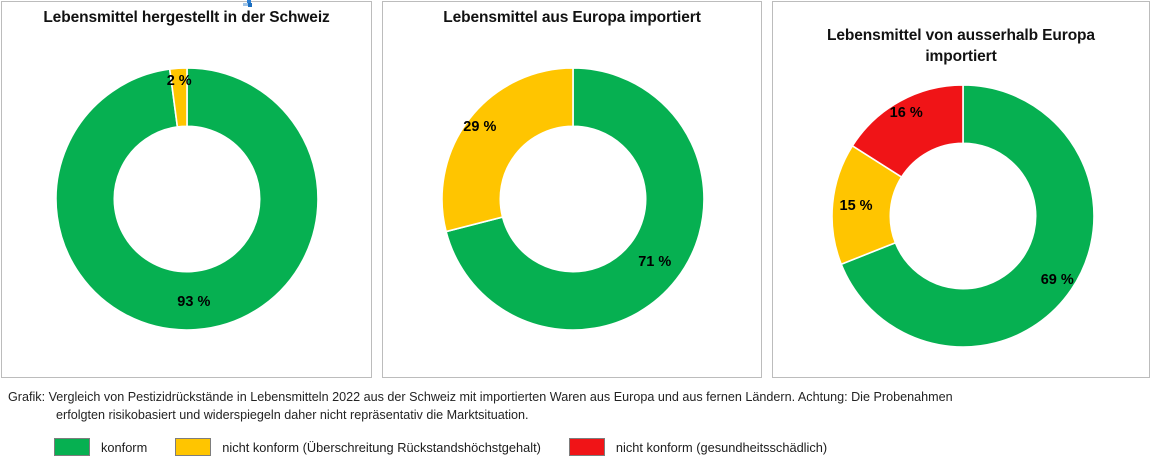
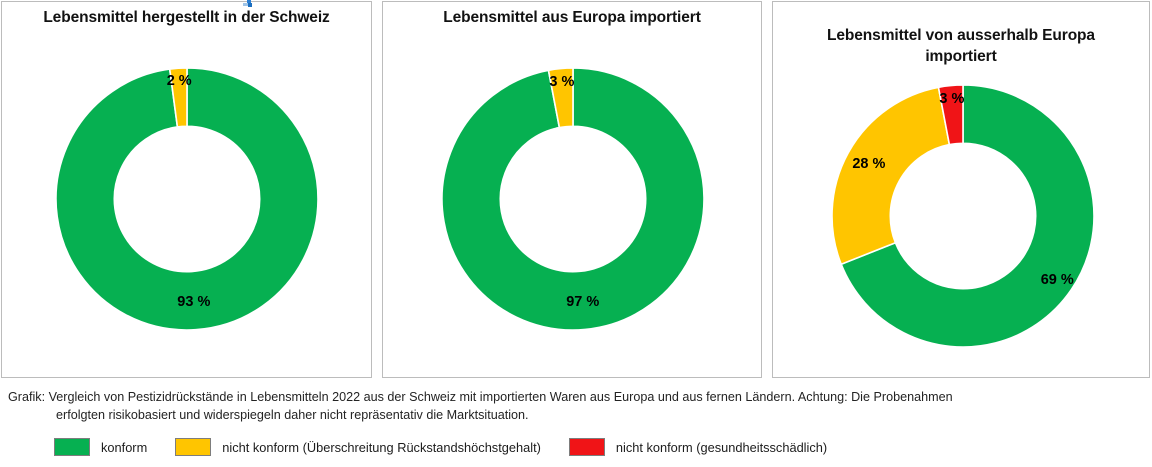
Lebensmittel aus Europa importiert/konform: 71 -> 97
Lebensmittel aus Europa importiert/nicht konform (Überschreitung Rückstandshöchstgehalt): 29 -> 3
Lebensmittel von ausserhalb Europa importiert/nicht konform (Überschreitung Rückstandshöchstgehalt): 15 -> 28
Lebensmittel von ausserhalb Europa importiert/nicht konform (gesundheitsschädlich): 16 -> 3
